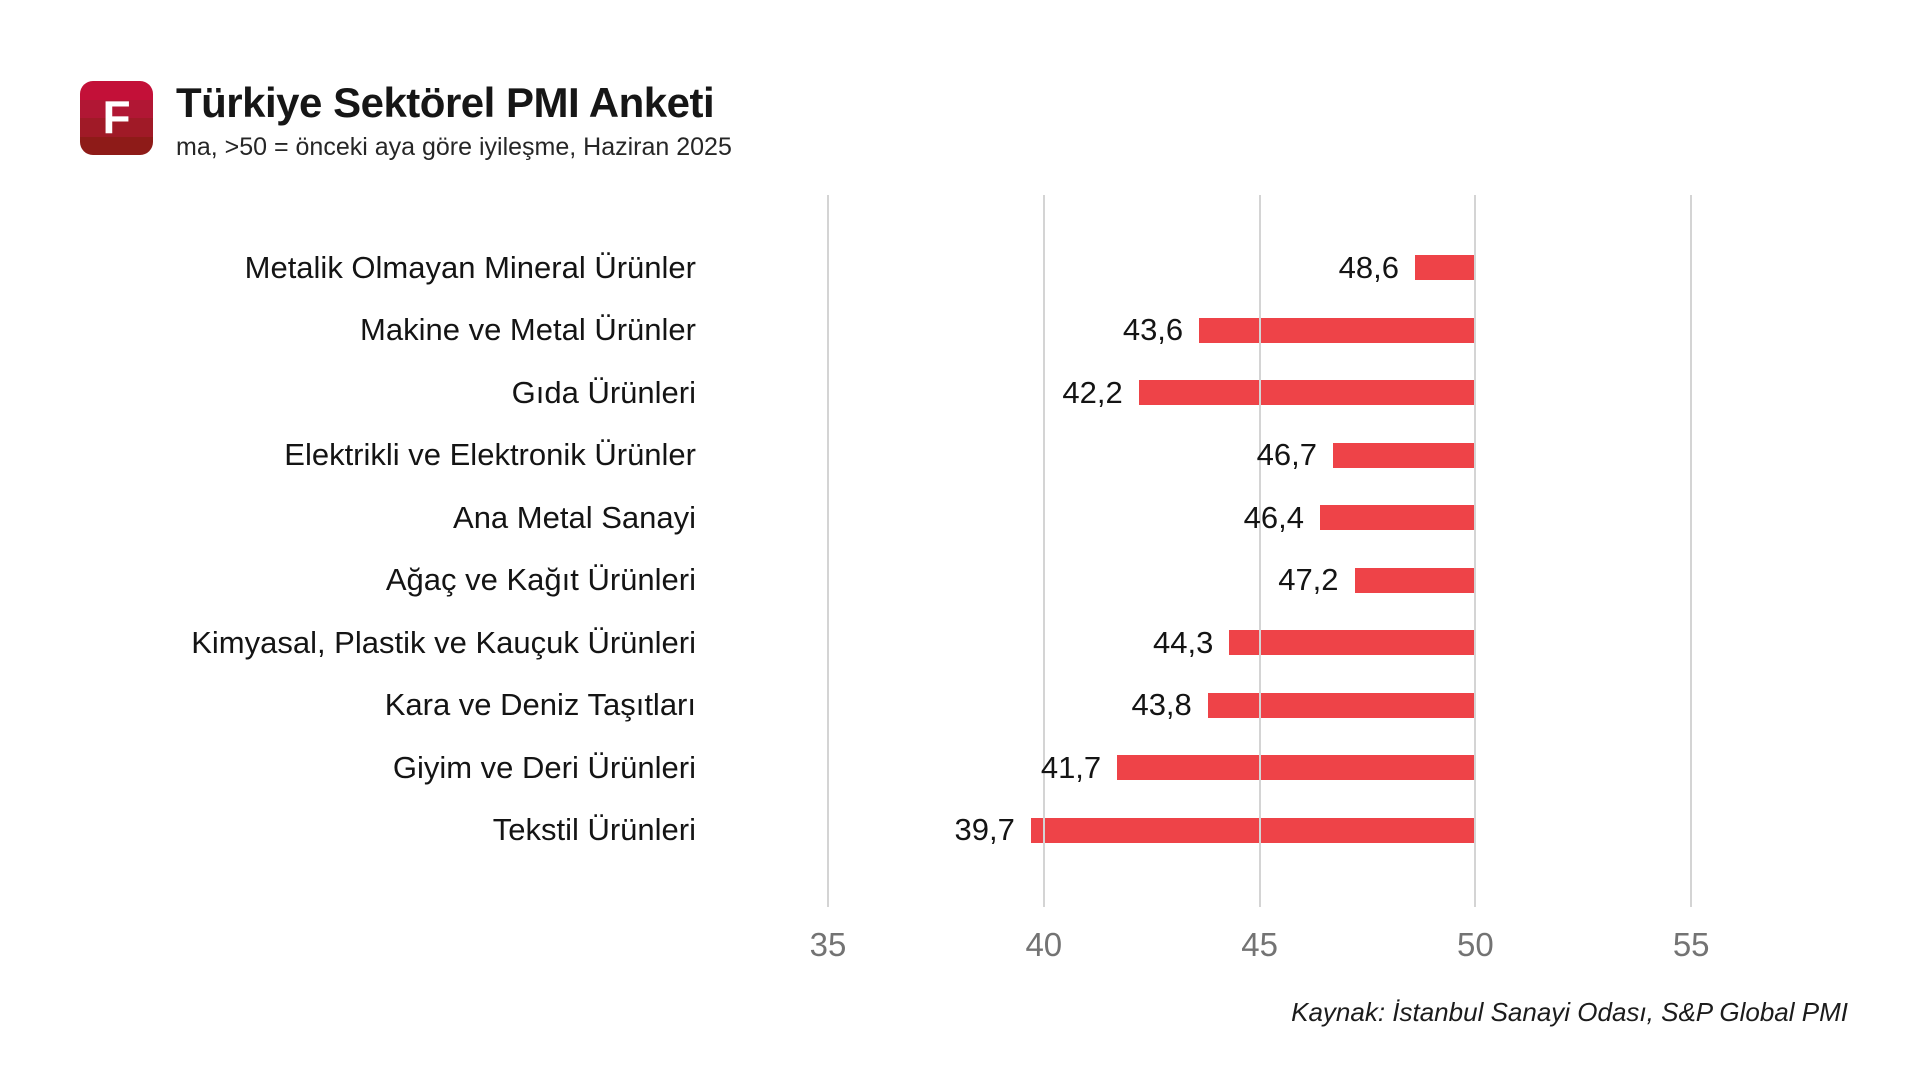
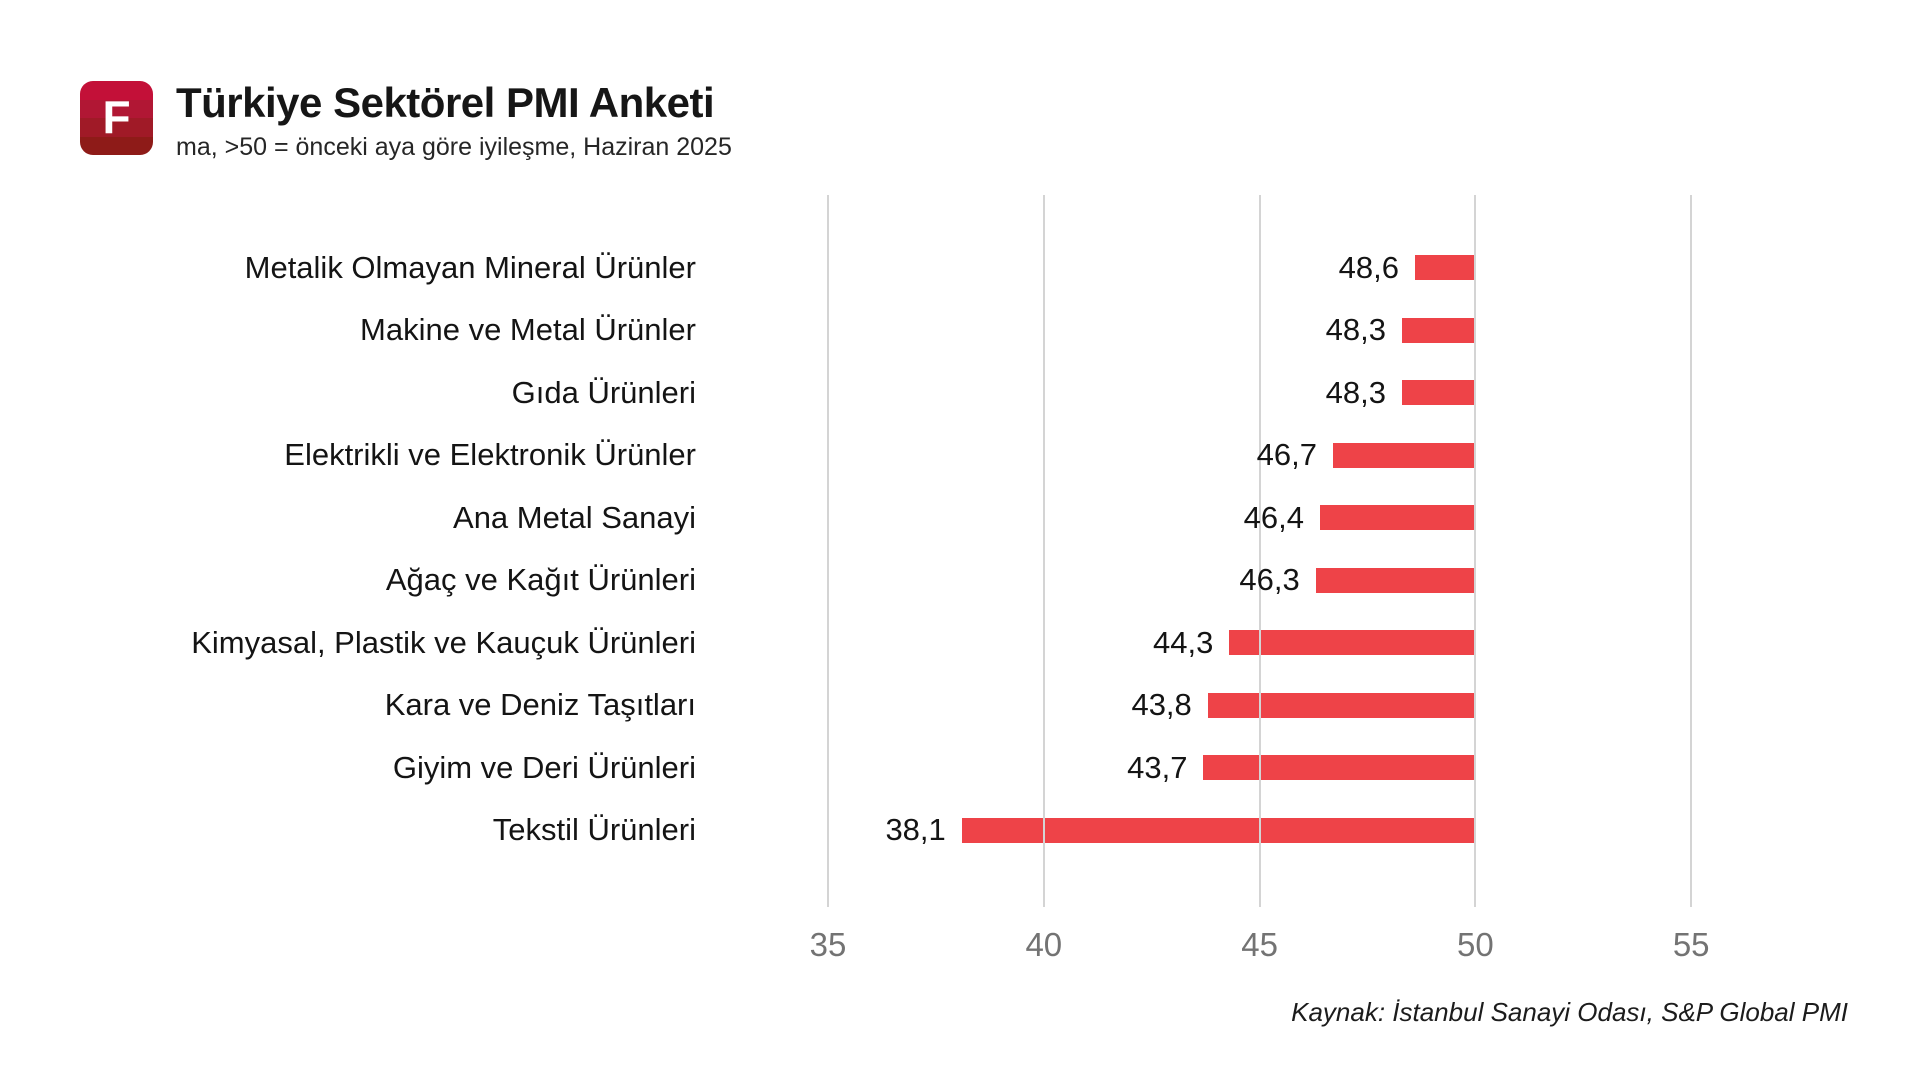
Makine ve Metal Ürünler: 43,6 -> 48,3
Gıda Ürünleri: 42,2 -> 48,3
Ağaç ve Kağıt Ürünleri: 47,2 -> 46,3
Giyim ve Deri Ürünleri: 41,7 -> 43,7
Tekstil Ürünleri: 39,7 -> 38,1
